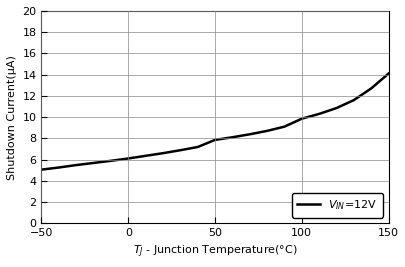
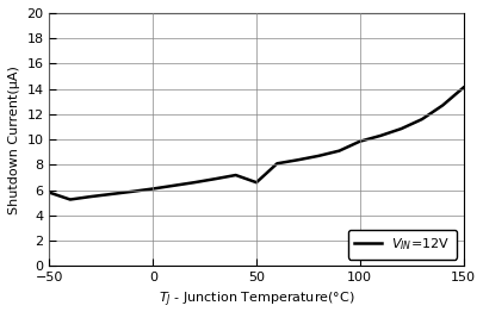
−50: 5.0 -> 5.8
50: 7.8 -> 6.6
